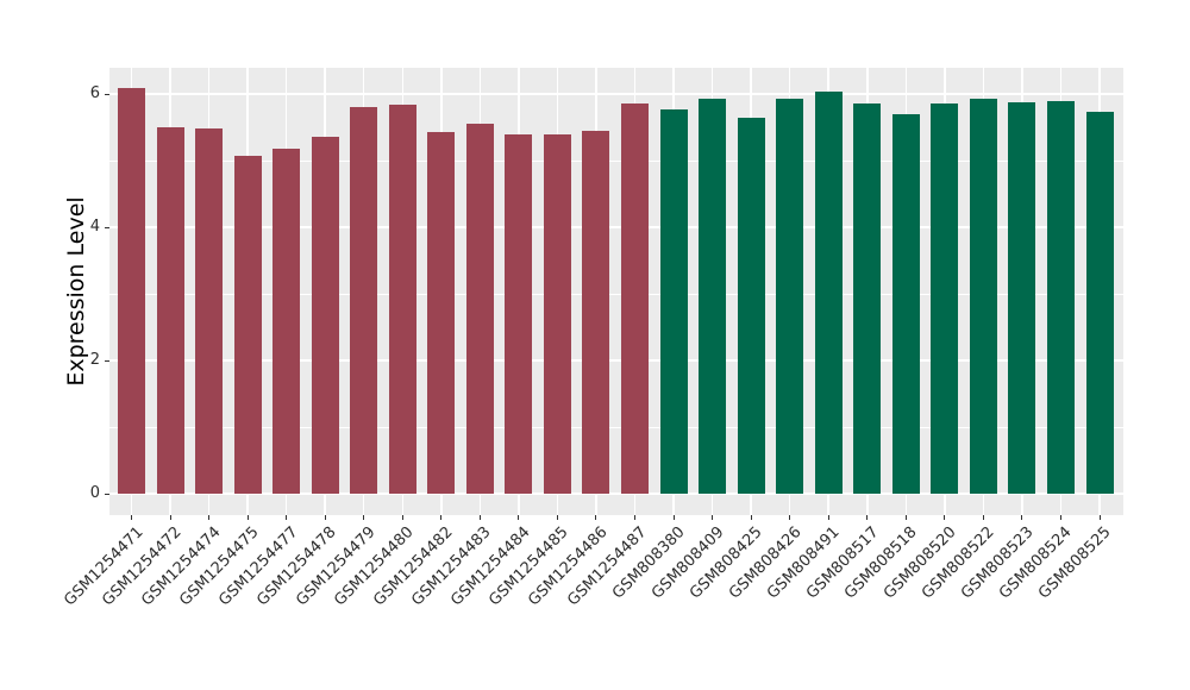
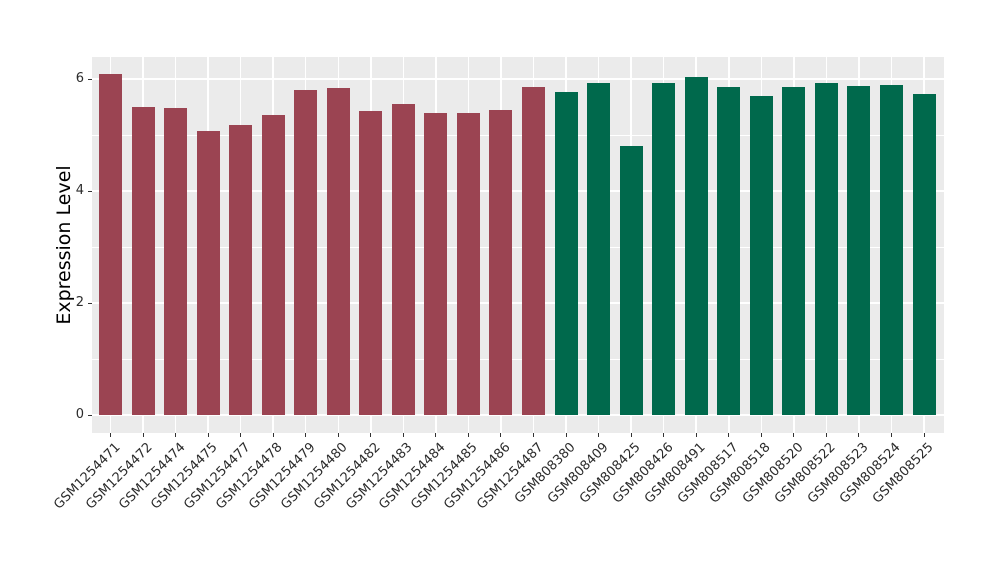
GSM808425: 5.7 -> 4.8
